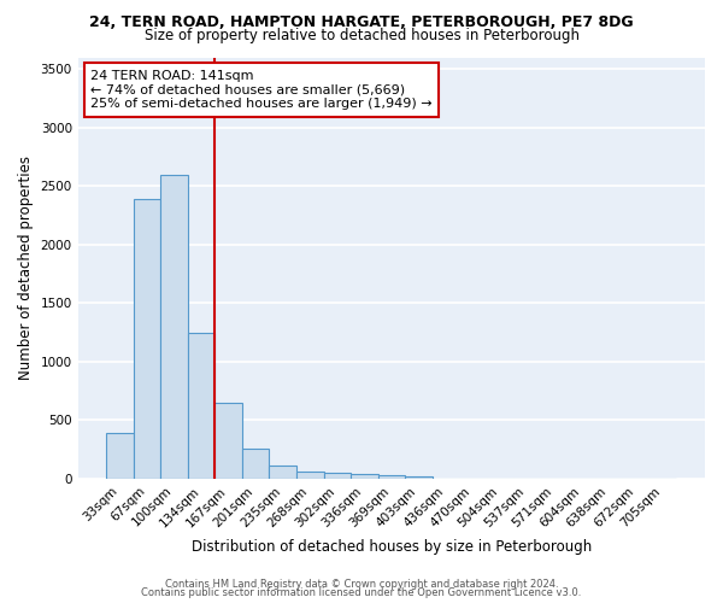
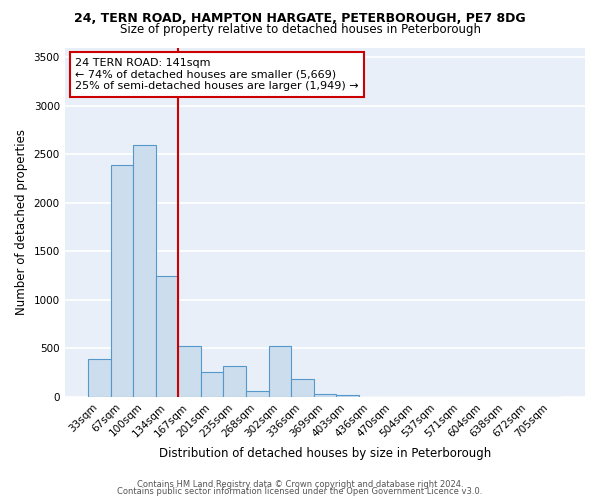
167sqm: 650 -> 520
235sqm: 110 -> 320
302sqm: 60 -> 520
336sqm: 40 -> 180
